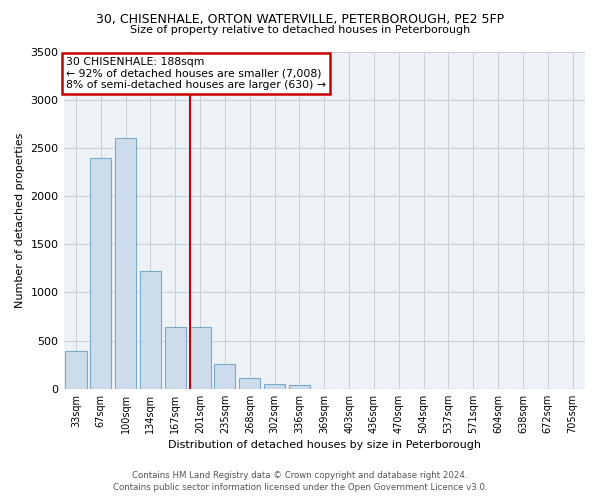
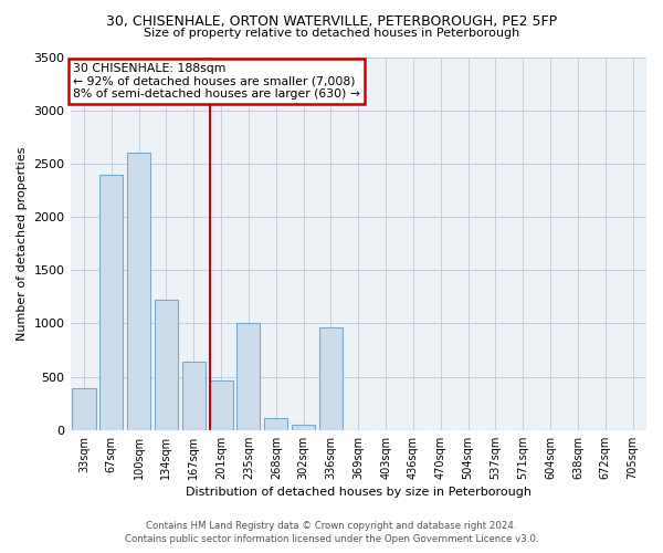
201sqm: 640 -> 460
235sqm: 260 -> 1000
336sqm: 40 -> 960
